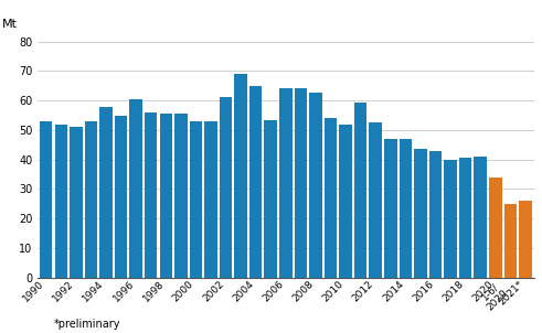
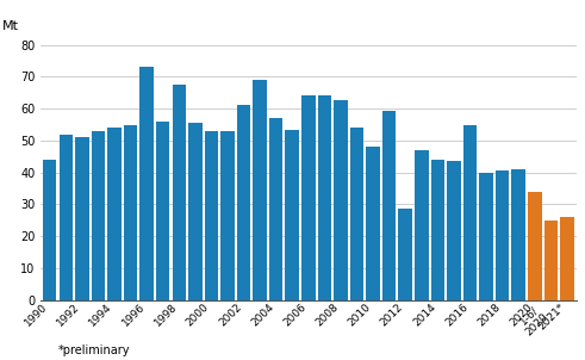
1990: 53.0 -> 44.0
1994: 58.0 -> 54.0
1996: 60.5 -> 73.0
1998: 55.5 -> 67.5
2004: 65.0 -> 57.0
2010: 52.0 -> 48.0
2012: 52.5 -> 28.5
2014: 47.0 -> 44.0
2016: 43.0 -> 55.0
